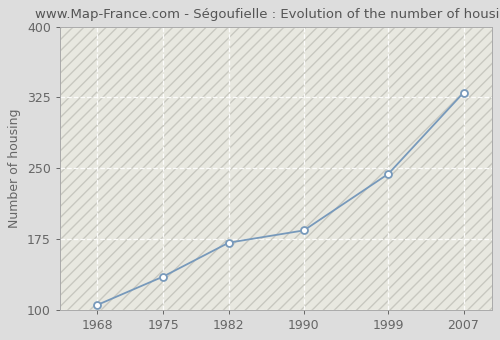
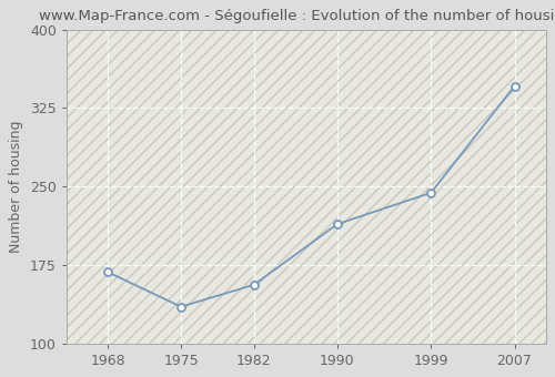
1968: 105 -> 168
1982: 171 -> 156
1990: 184 -> 214
2007: 330 -> 346
